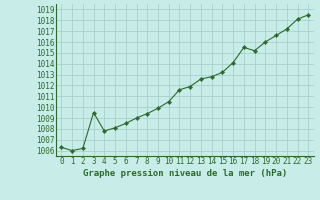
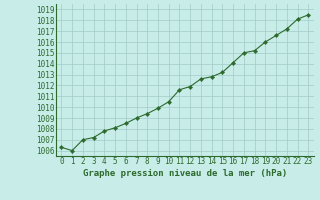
2: 1006.2 -> 1007.0
3: 1009.5 -> 1007.2
17: 1015.5 -> 1015.0
